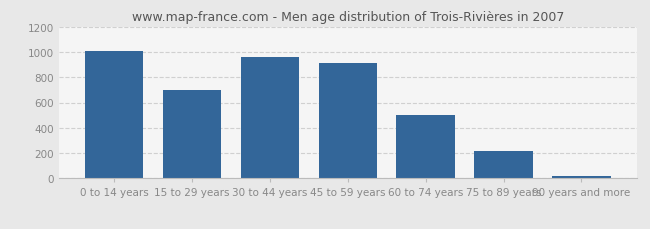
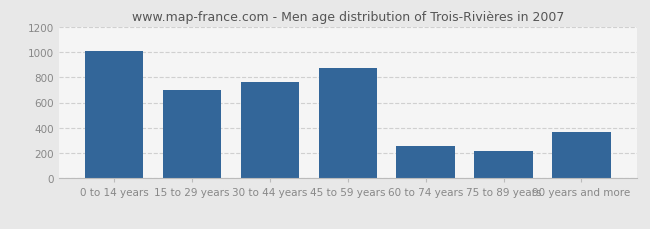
30 to 44 years: 960 -> 760
45 to 59 years: 920 -> 870
60 to 74 years: 500 -> 260
90 years and more: 20 -> 370
